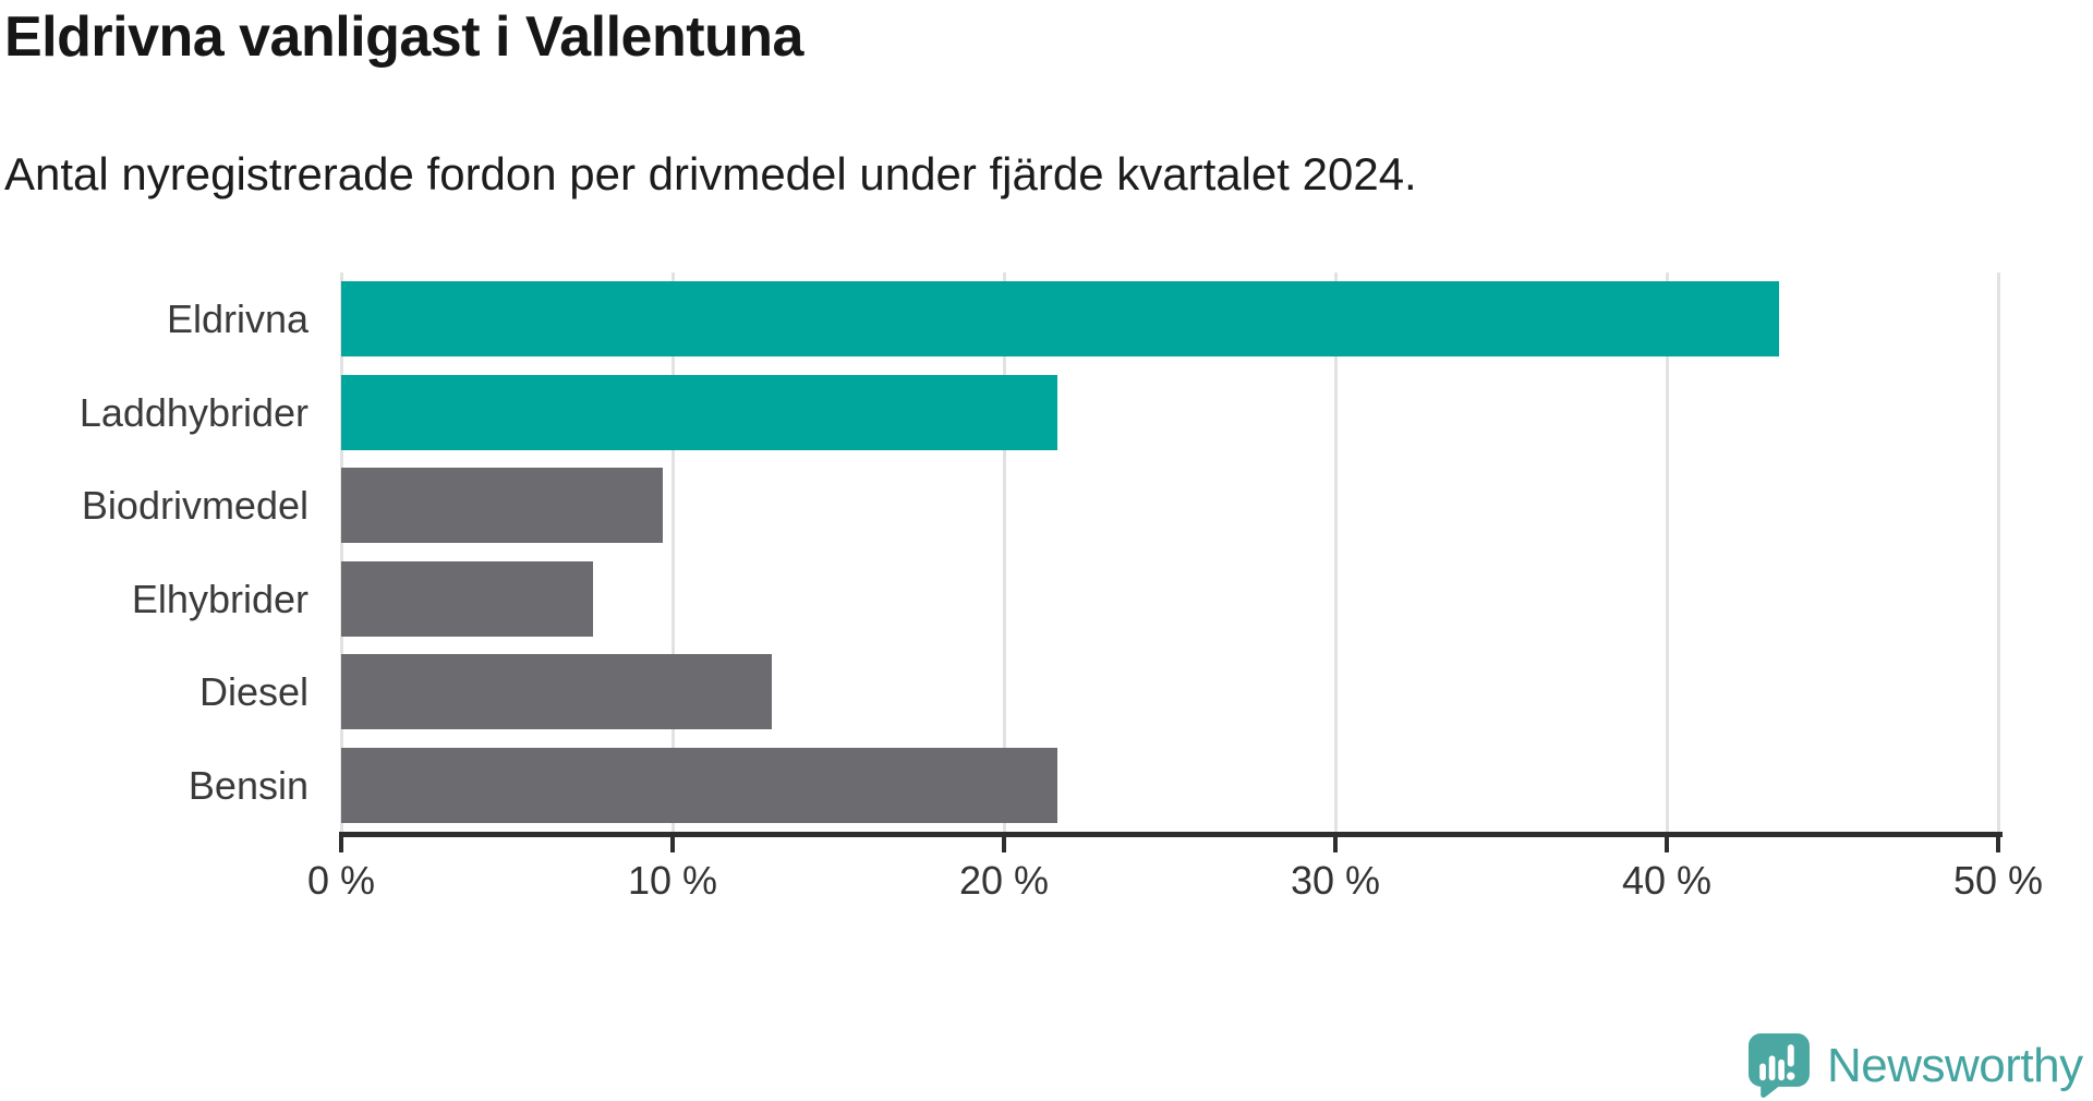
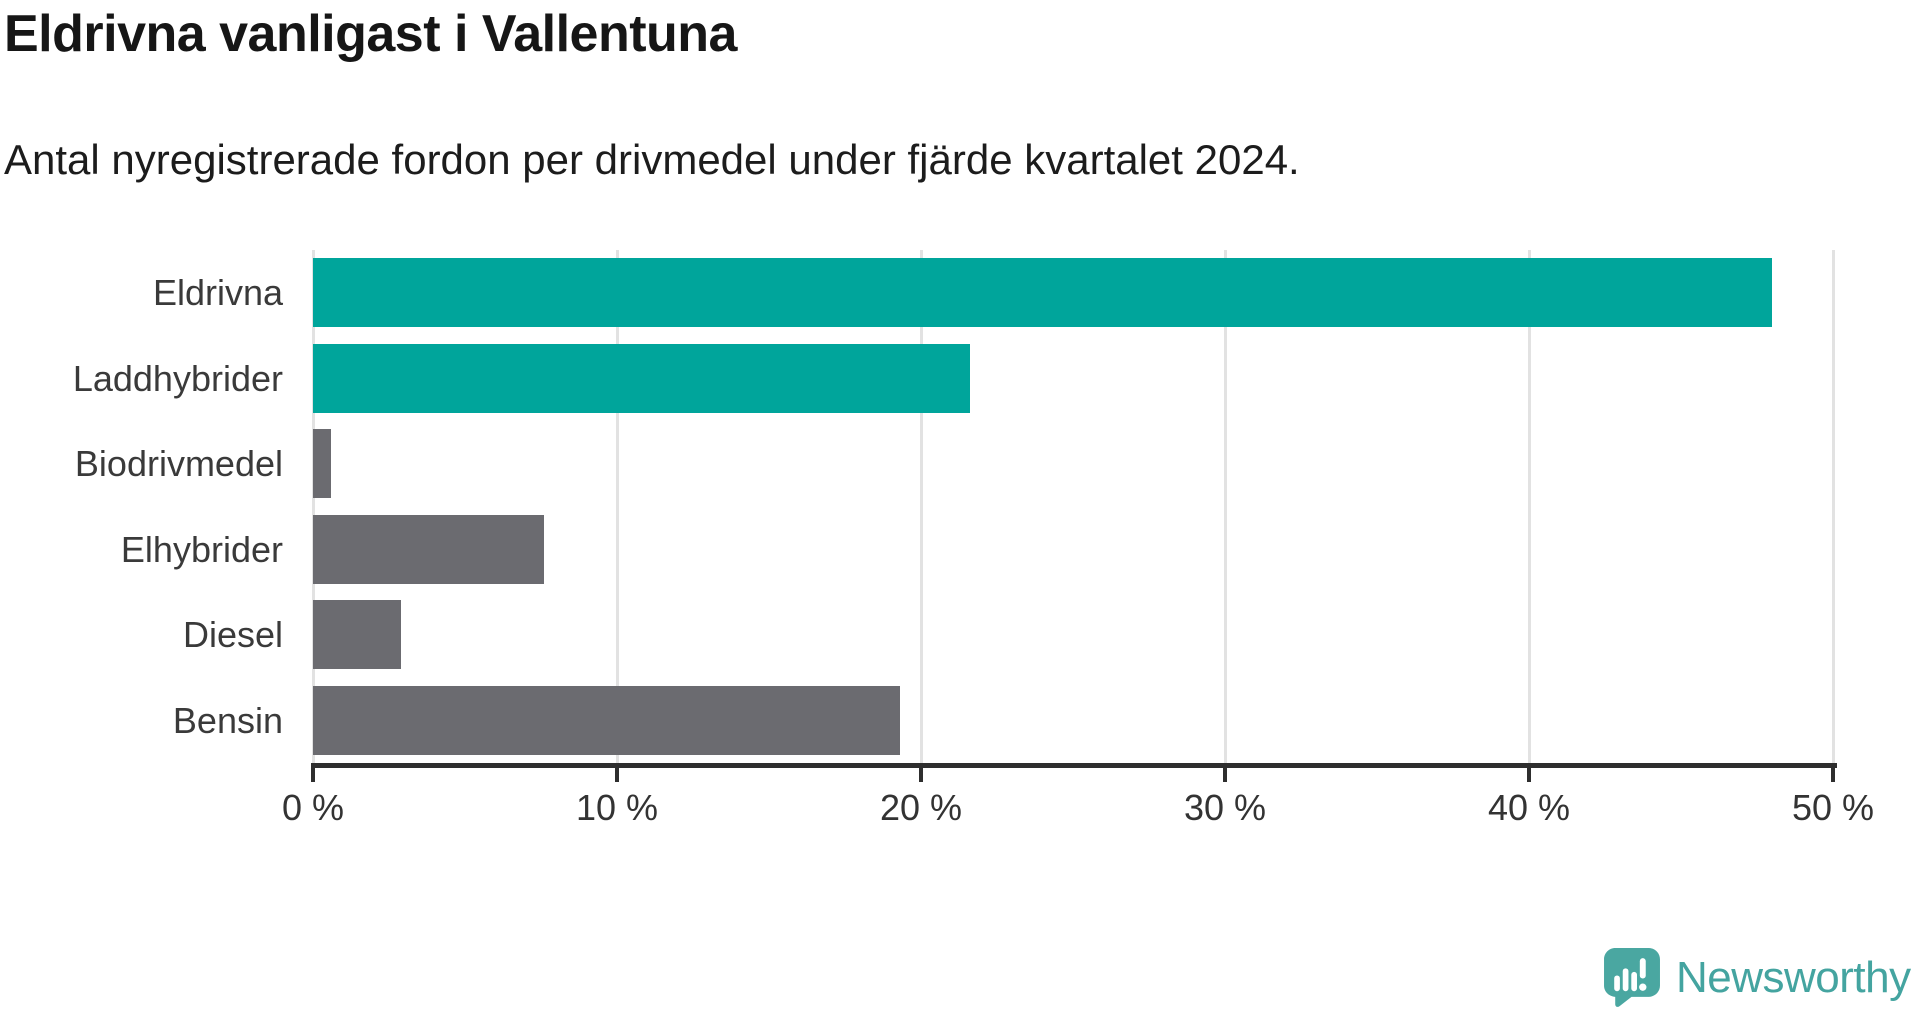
Eldrivna: 43.4% -> 48.0%
Biodrivmedel: 9.7% -> 0.6%
Diesel: 13.0% -> 2.9%
Bensin: 21.6% -> 19.3%
